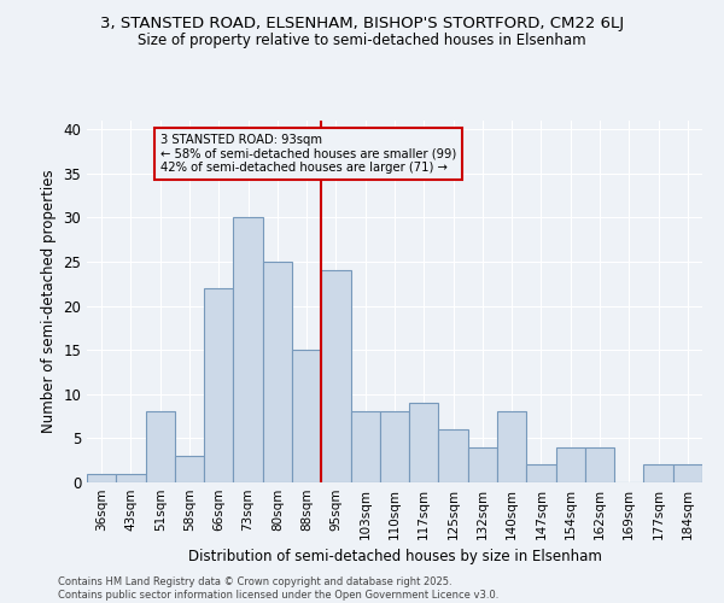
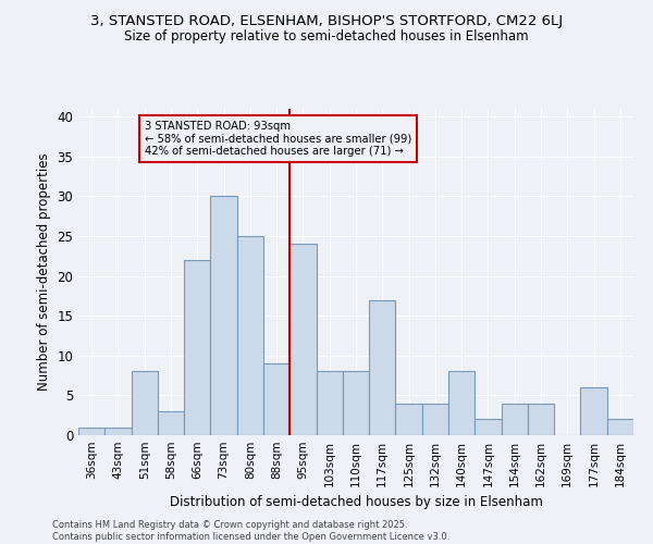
88sqm: 15 -> 9
117sqm: 9 -> 17
125sqm: 6 -> 4
177sqm: 2 -> 6
